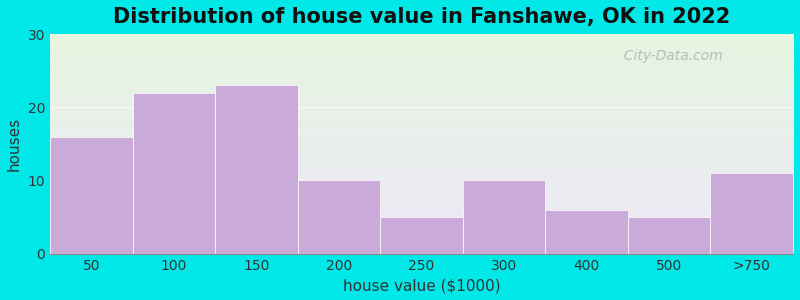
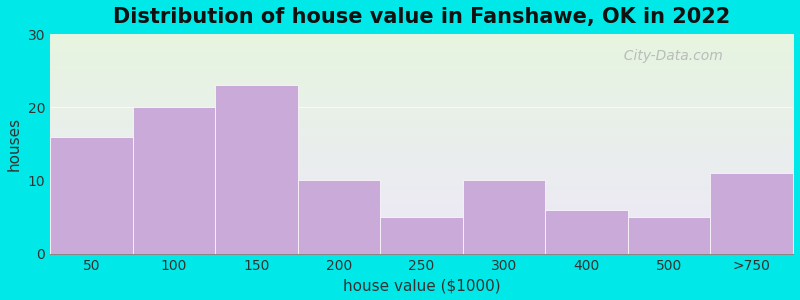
100: 22 -> 20
